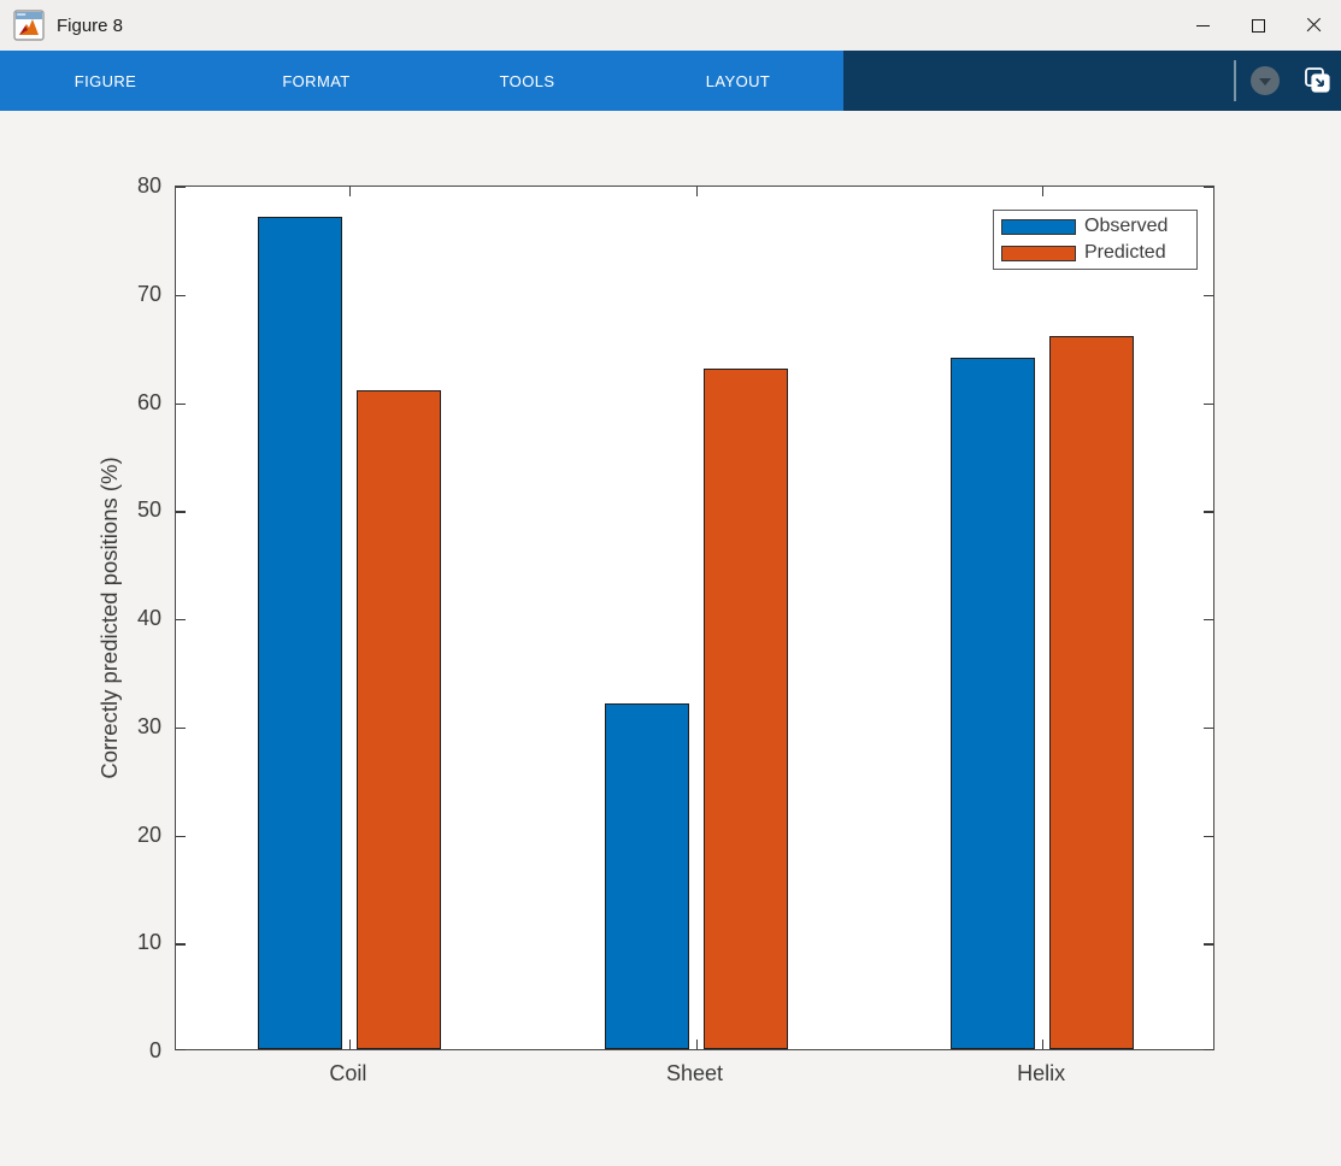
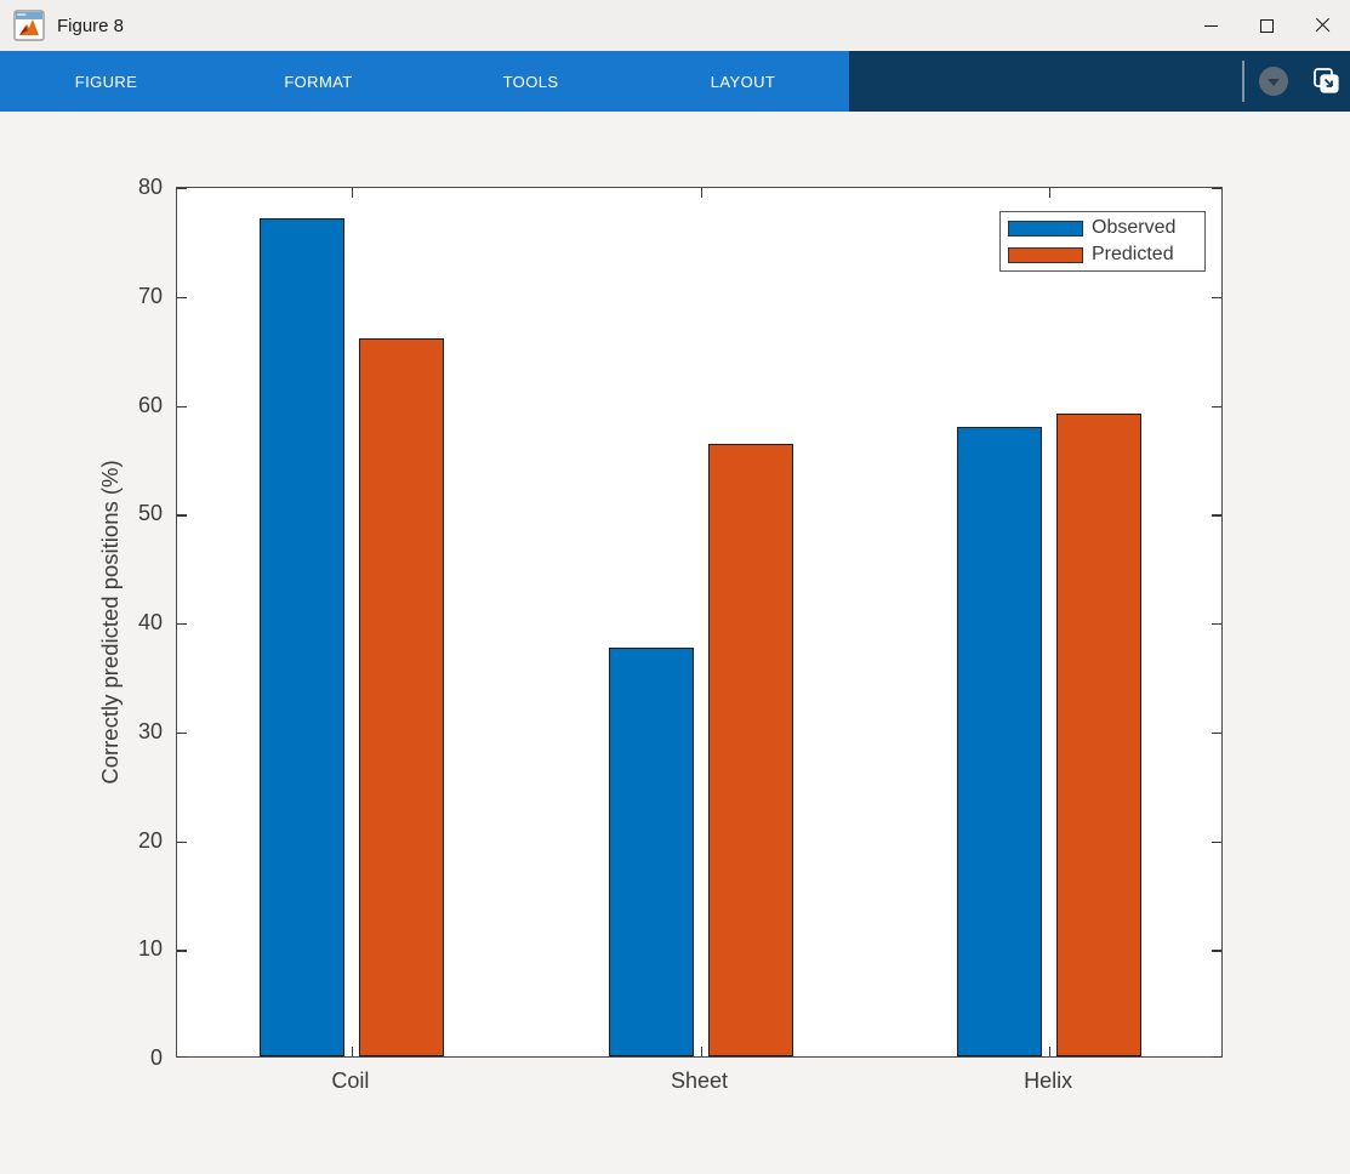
Predicted/Coil: 61 -> 66
Observed/Sheet: 32 -> 38
Predicted/Sheet: 63 -> 56
Observed/Helix: 64 -> 58
Predicted/Helix: 66 -> 59
